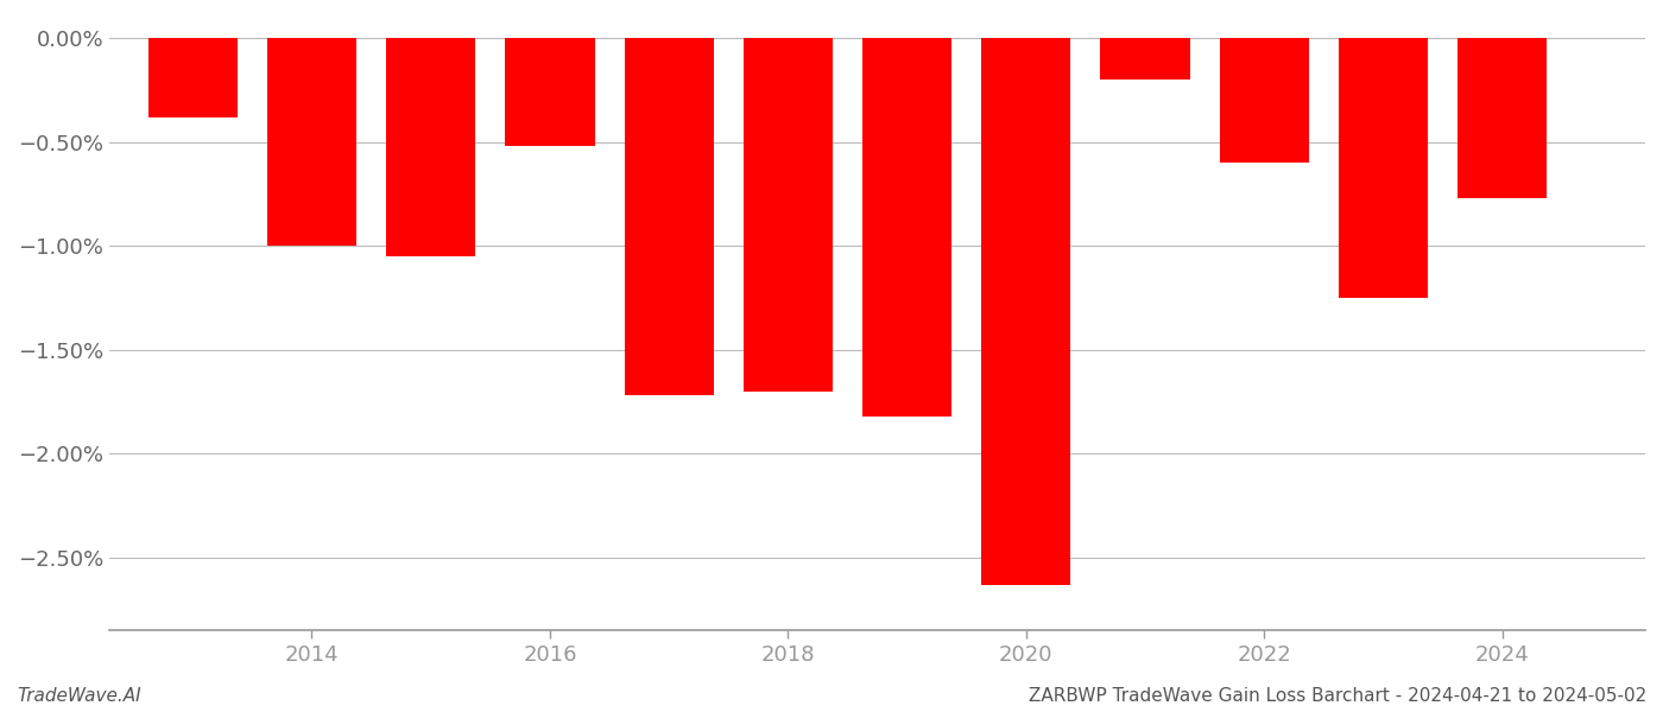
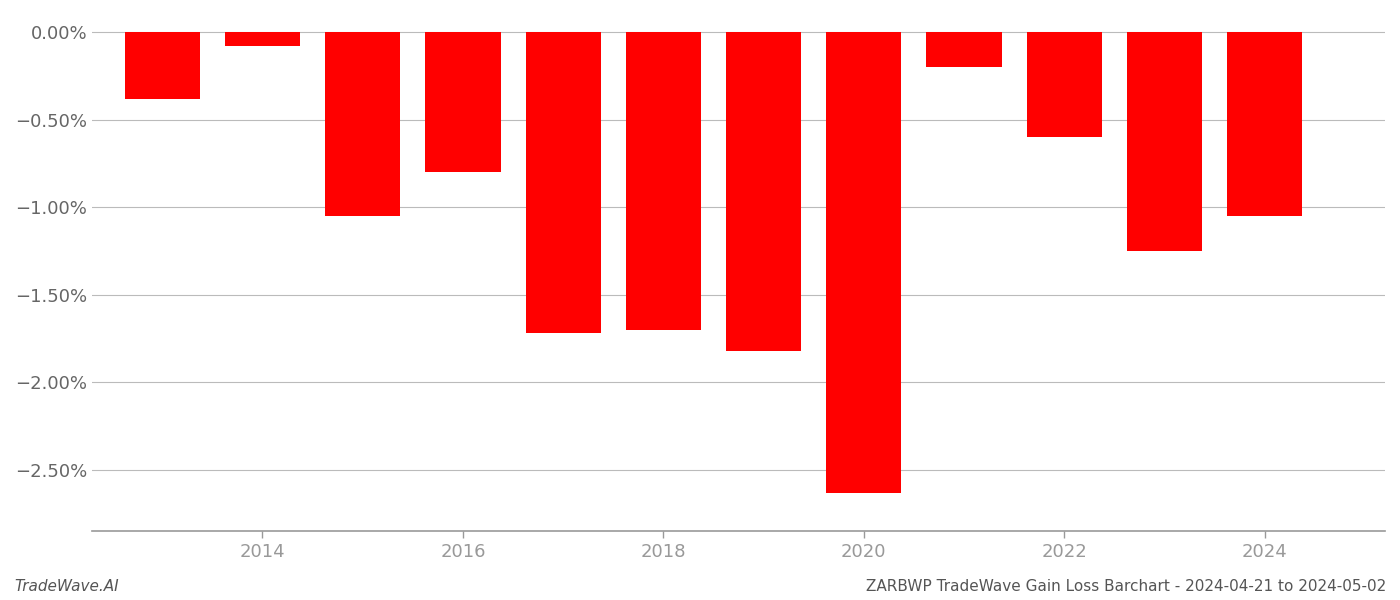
2014: -1.00% -> -0.08%
2016: -0.52% -> -0.80%
2024: -0.77% -> -1.05%
